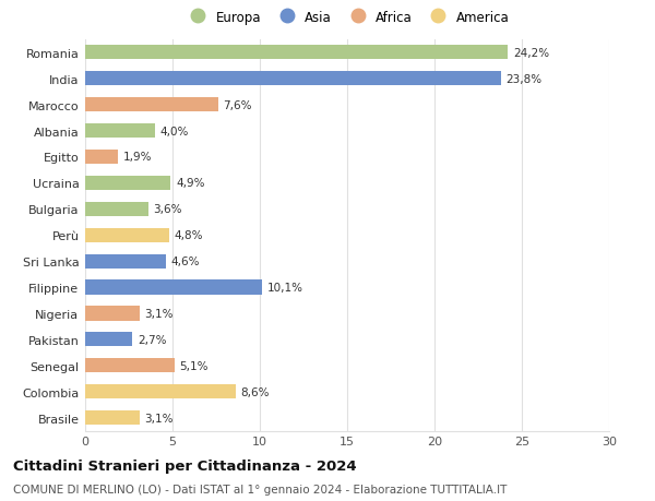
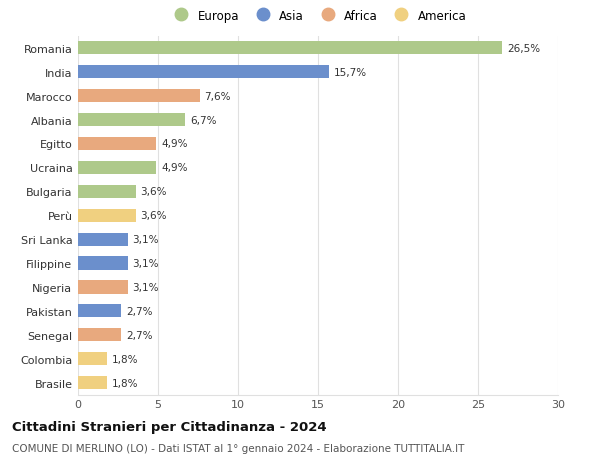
Romania: 24,2% -> 26,5%
India: 23,8% -> 15,7%
Albania: 4,0% -> 6,7%
Egitto: 1,9% -> 4,9%
Perù: 4,8% -> 3,6%
Sri Lanka: 4,6% -> 3,1%
Filippine: 10,1% -> 3,1%
Senegal: 5,1% -> 2,7%
Colombia: 8,6% -> 1,8%
Brasile: 3,1% -> 1,8%
